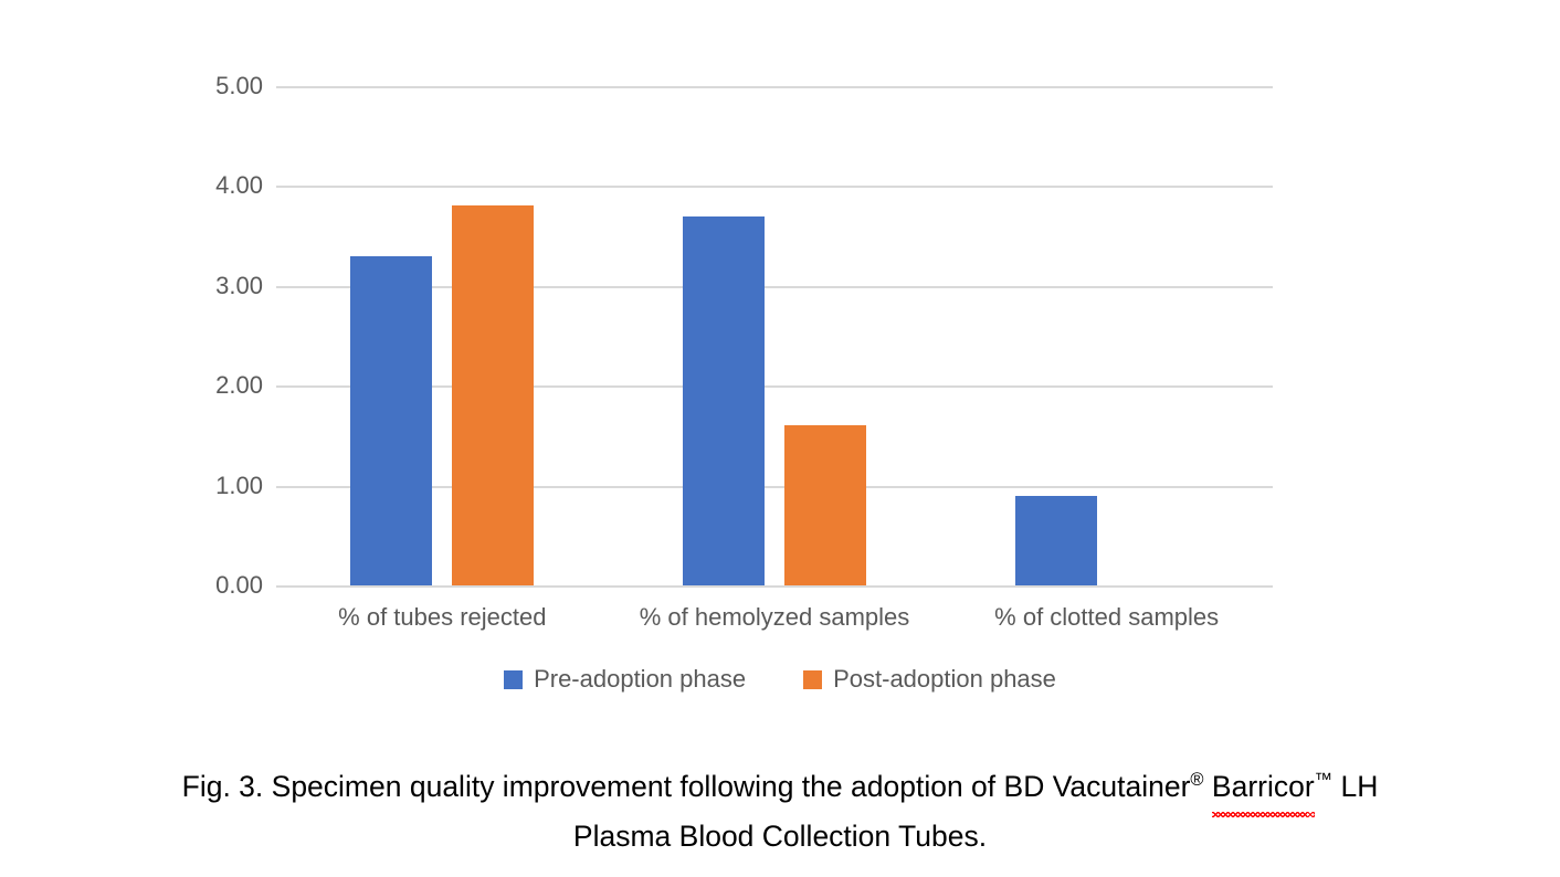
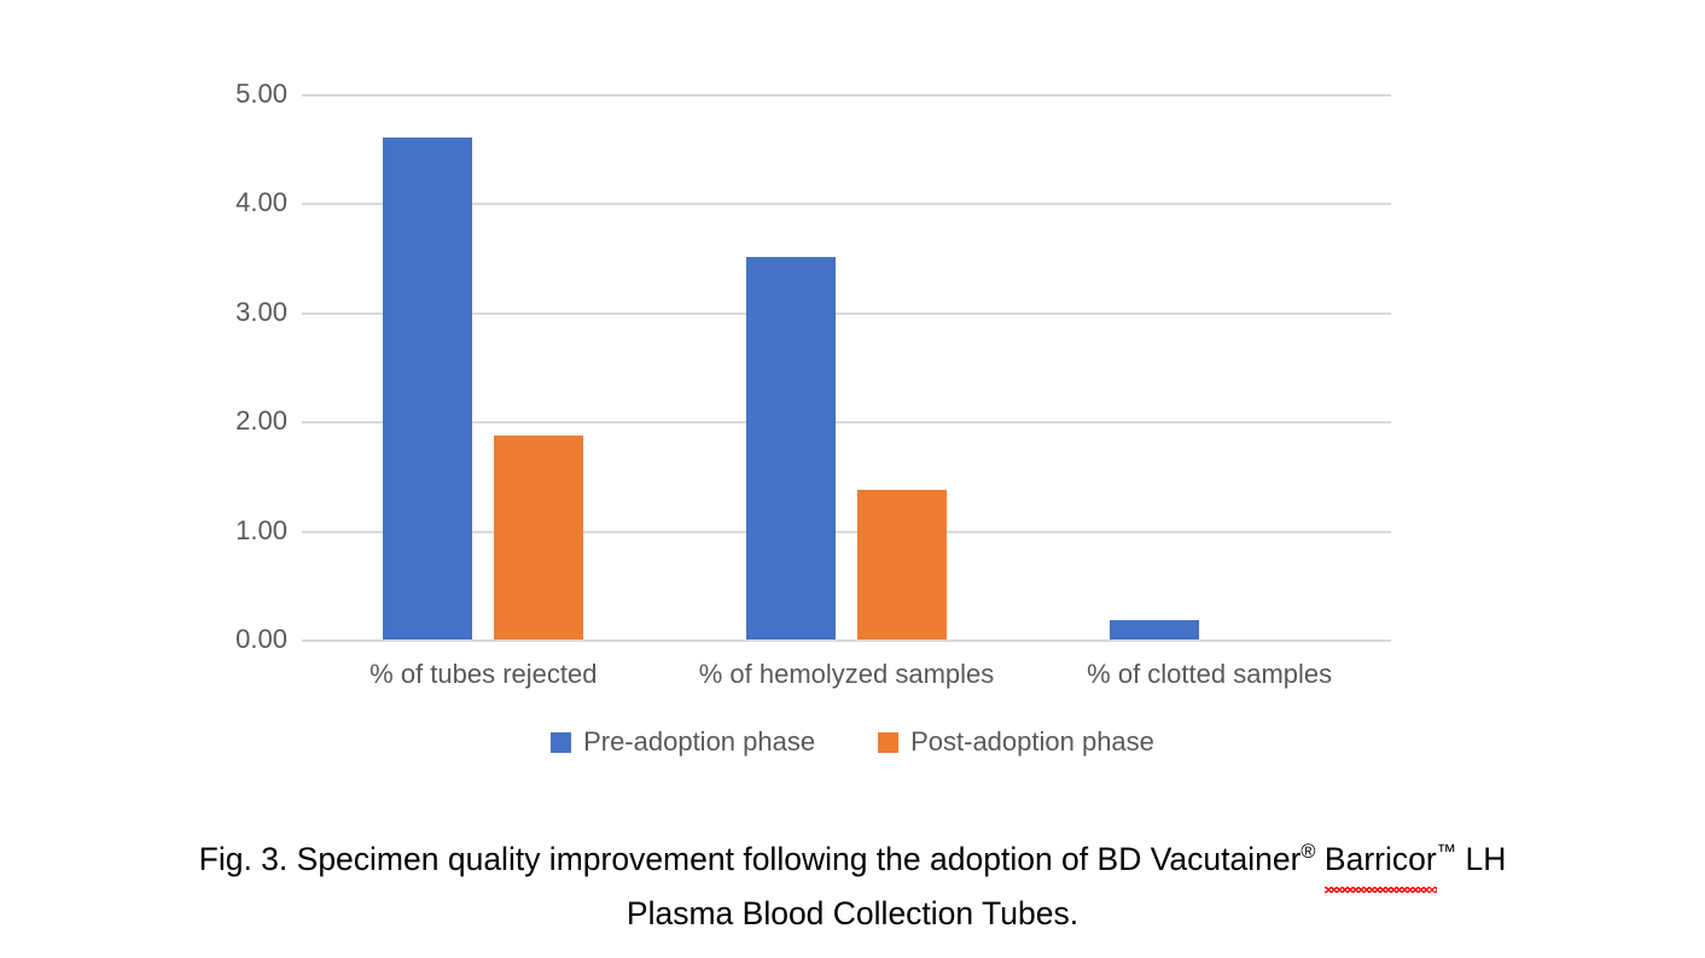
Pre-adoption phase/% of tubes rejected: 3.3 -> 4.6
Post-adoption phase/% of tubes rejected: 3.8 -> 1.9
Pre-adoption phase/% of hemolyzed samples: 3.7 -> 3.5
Post-adoption phase/% of hemolyzed samples: 1.6 -> 1.4
Pre-adoption phase/% of clotted samples: 0.9 -> 0.2
